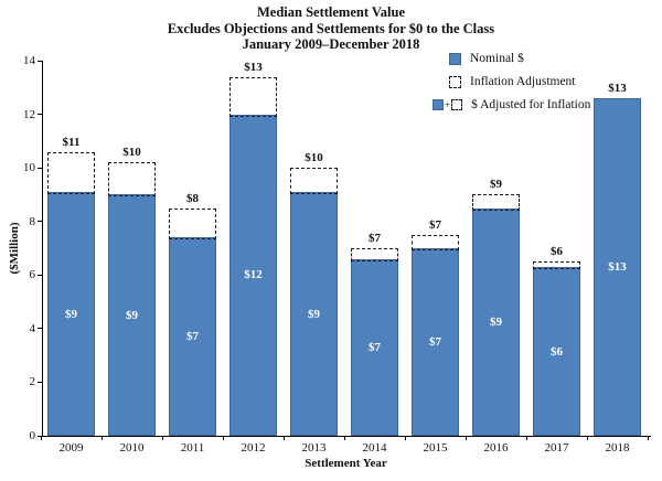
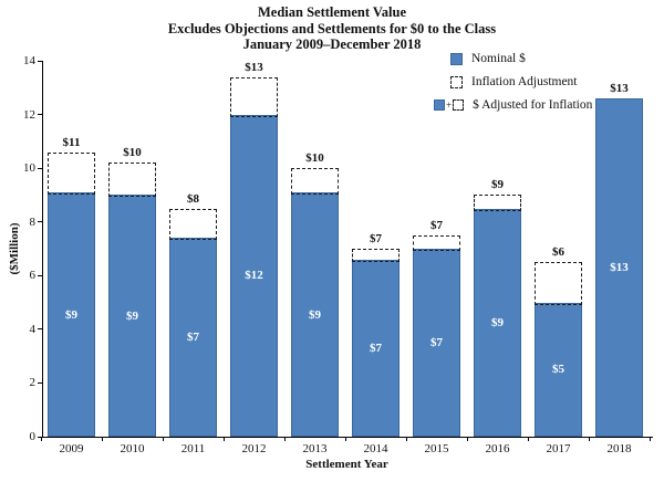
Nominal $/2017: $6 -> $5
